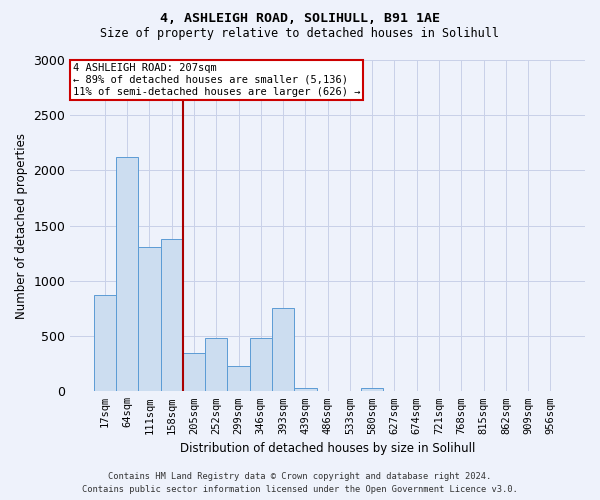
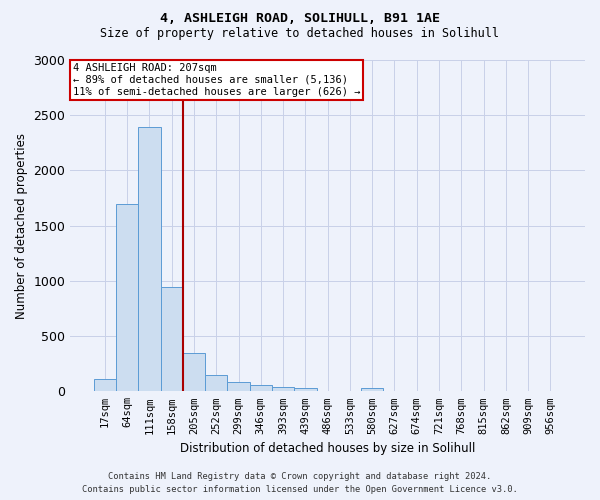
17sqm: 870 -> 110
64sqm: 2120 -> 1700
111sqm: 1310 -> 2390
158sqm: 1380 -> 940
252sqm: 480 -> 150
299sqm: 230 -> 80
346sqm: 480 -> 60
393sqm: 750 -> 40
